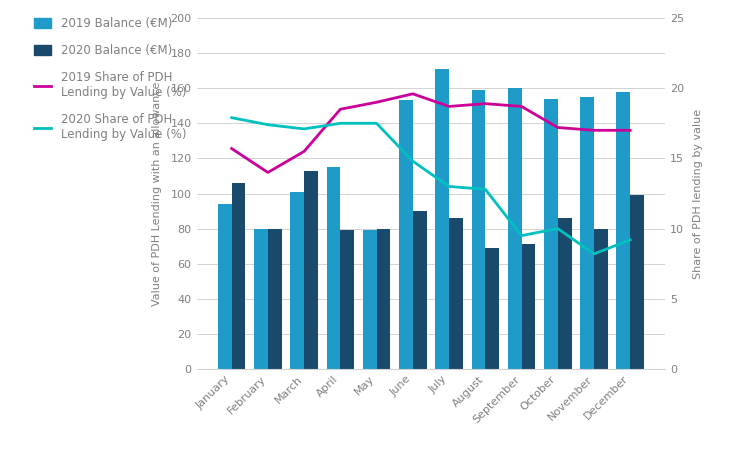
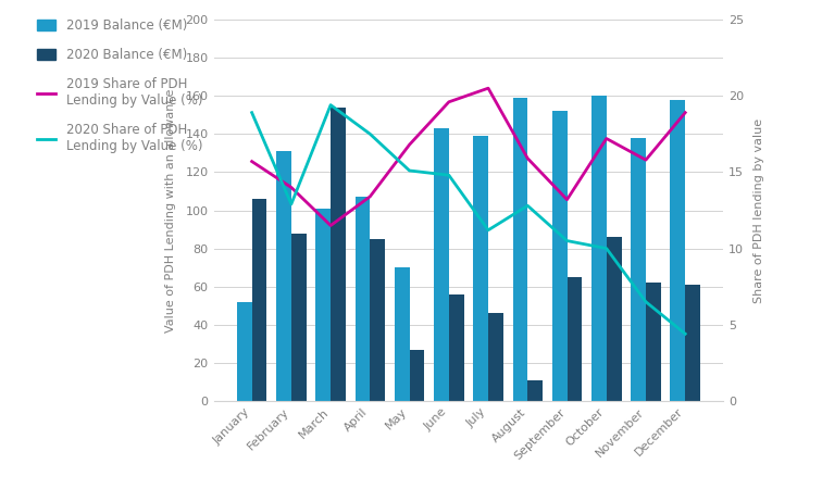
2019 Balance (€M)/January: 94 -> 52
2020 Share of PDH Lending by Value (%)/January: 17.9 -> 18.9
2019 Balance (€M)/February: 80 -> 131
2020 Share of PDH Lending by Value (%)/February: 17.4 -> 12.9
2020 Balance (€M)/February: 80 -> 88
2019 Share of PDH Lending by Value (%)/March: 15.5 -> 11.5
2020 Share of PDH Lending by Value (%)/March: 17.1 -> 19.4
2020 Balance (€M)/March: 113 -> 154
2019 Balance (€M)/April: 115 -> 107
2019 Share of PDH Lending by Value (%)/April: 18.5 -> 13.4
2020 Balance (€M)/April: 79 -> 85
2019 Balance (€M)/May: 79 -> 70
2019 Share of PDH Lending by Value (%)/May: 19.0 -> 16.8
2020 Share of PDH Lending by Value (%)/May: 17.5 -> 15.1
2020 Balance (€M)/May: 80 -> 27
2019 Balance (€M)/June: 153 -> 143
2020 Balance (€M)/June: 90 -> 56
2019 Balance (€M)/July: 171 -> 139
2019 Share of PDH Lending by Value (%)/July: 18.7 -> 20.5
2020 Share of PDH Lending by Value (%)/July: 13.0 -> 11.2
2020 Balance (€M)/July: 86 -> 46
2019 Share of PDH Lending by Value (%)/August: 18.9 -> 15.9
2020 Balance (€M)/August: 69 -> 11
2019 Balance (€M)/September: 160 -> 152
2019 Share of PDH Lending by Value (%)/September: 18.7 -> 13.2
2020 Share of PDH Lending by Value (%)/September: 9.5 -> 10.5
2020 Balance (€M)/September: 71 -> 65
2019 Balance (€M)/October: 154 -> 160
2019 Balance (€M)/November: 155 -> 138
2019 Share of PDH Lending by Value (%)/November: 17.0 -> 15.8
2020 Share of PDH Lending by Value (%)/November: 8.2 -> 6.5
2020 Balance (€M)/November: 80 -> 62
2019 Share of PDH Lending by Value (%)/December: 17.0 -> 18.9
2020 Share of PDH Lending by Value (%)/December: 9.2 -> 4.4
2020 Balance (€M)/December: 99 -> 61
